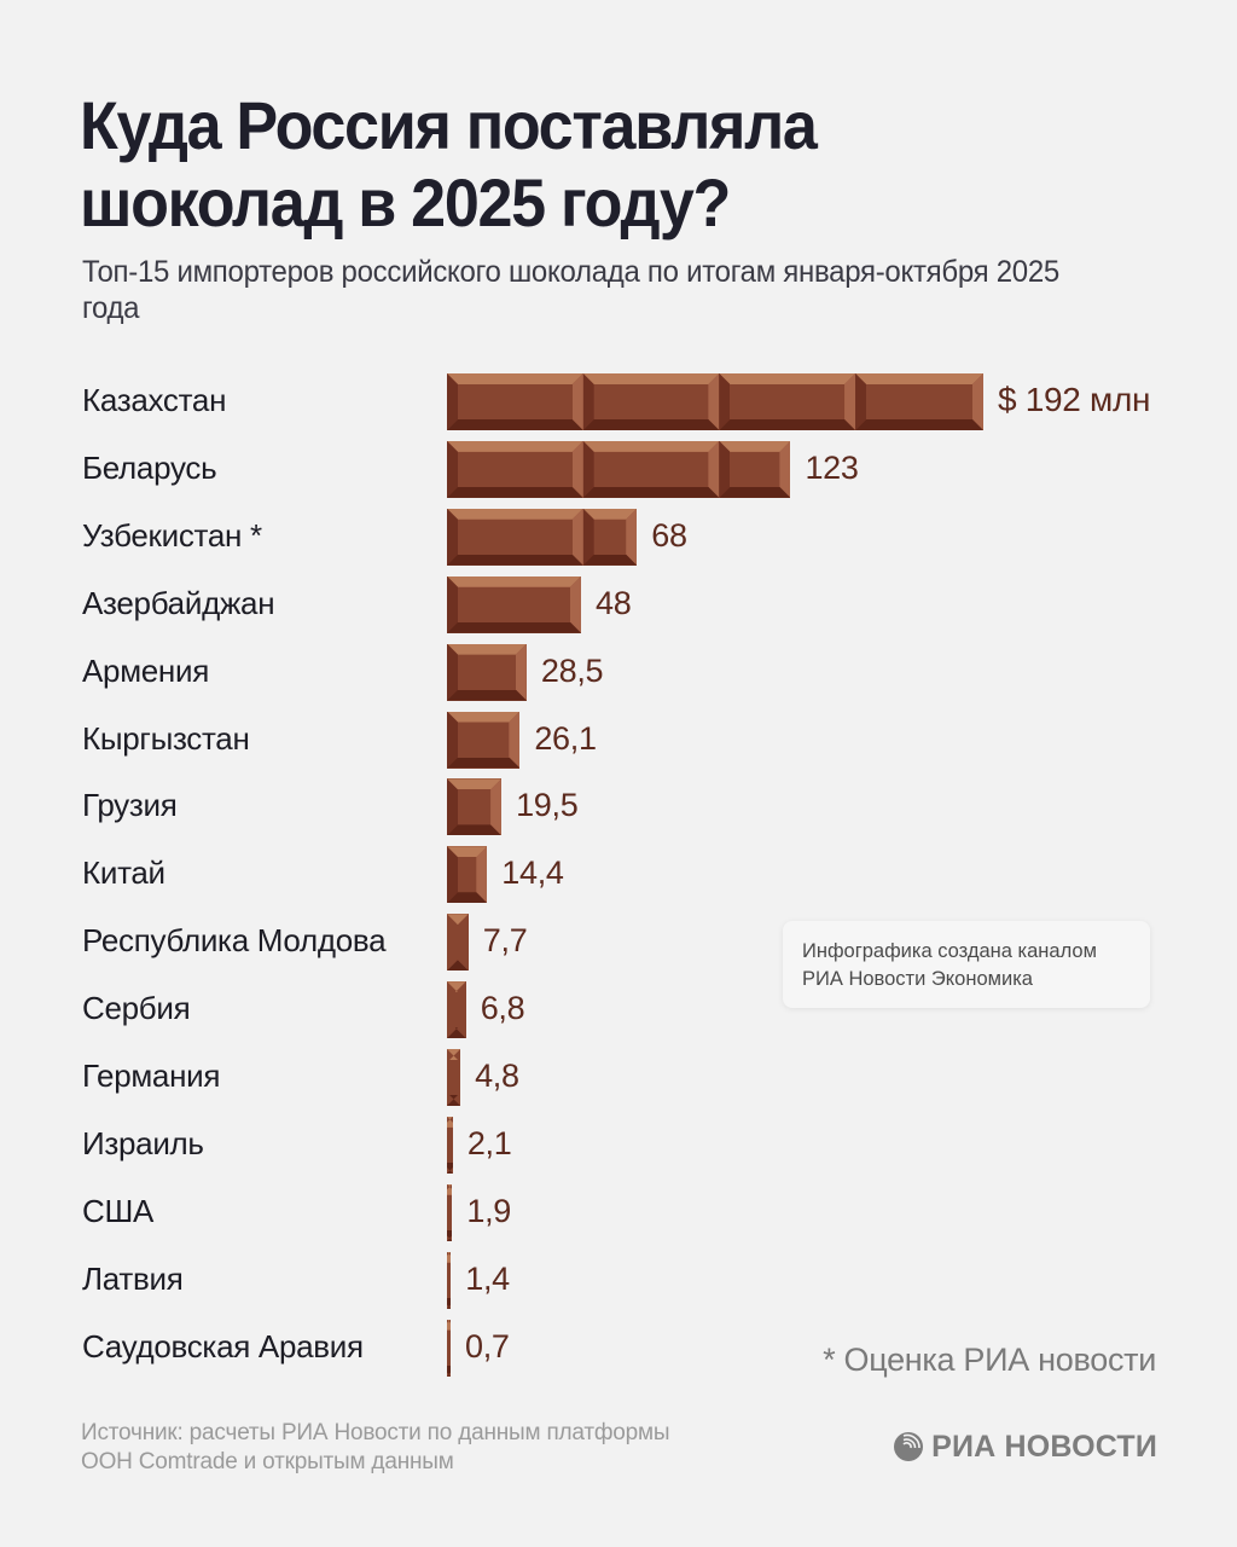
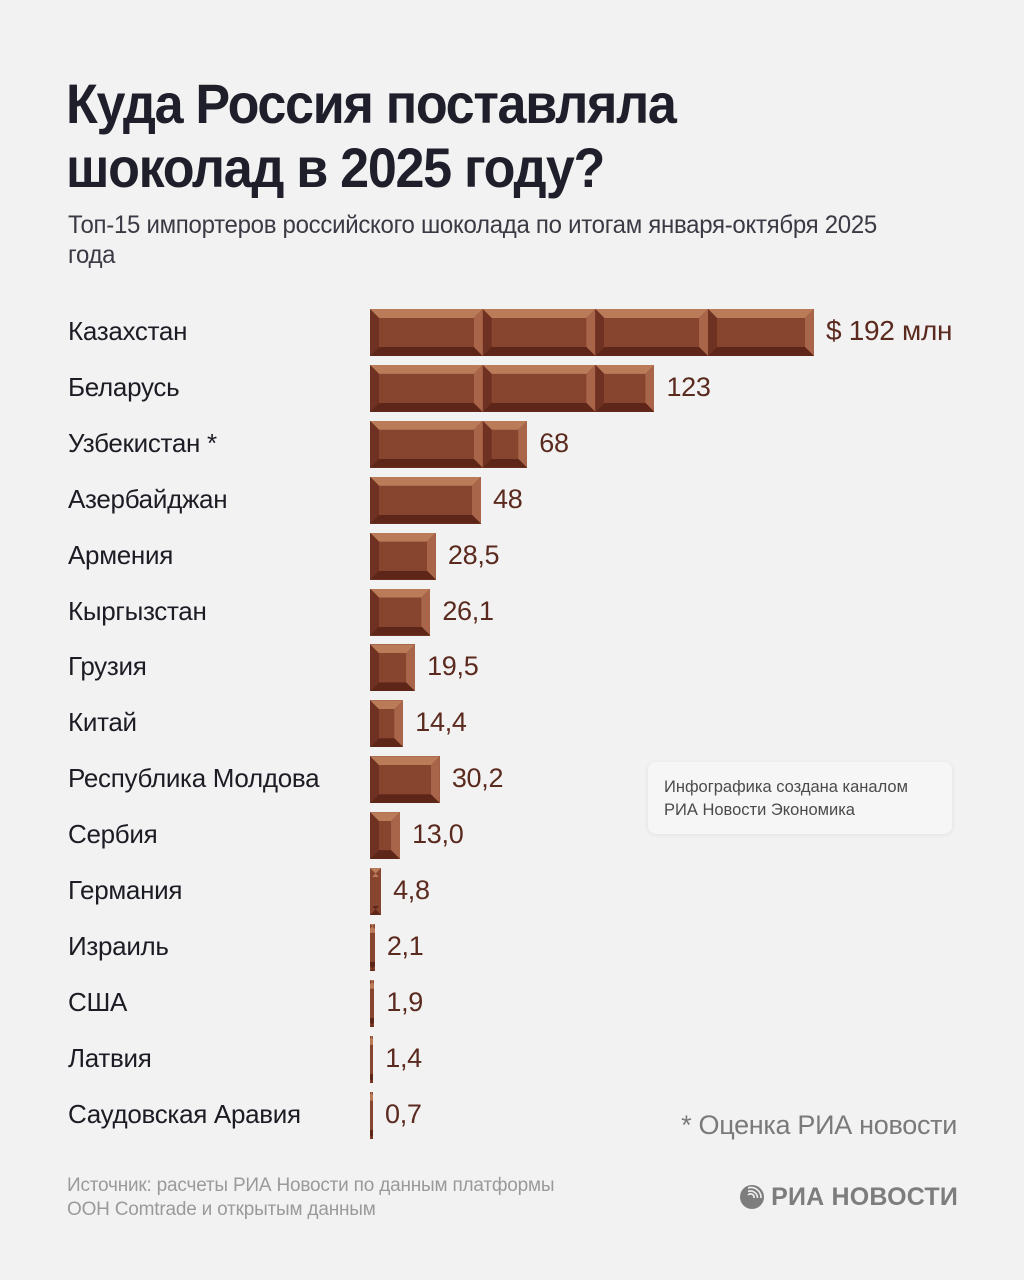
Республика Молдова: 7,7 -> 30,2
Сербия: 6,8 -> 13,0
